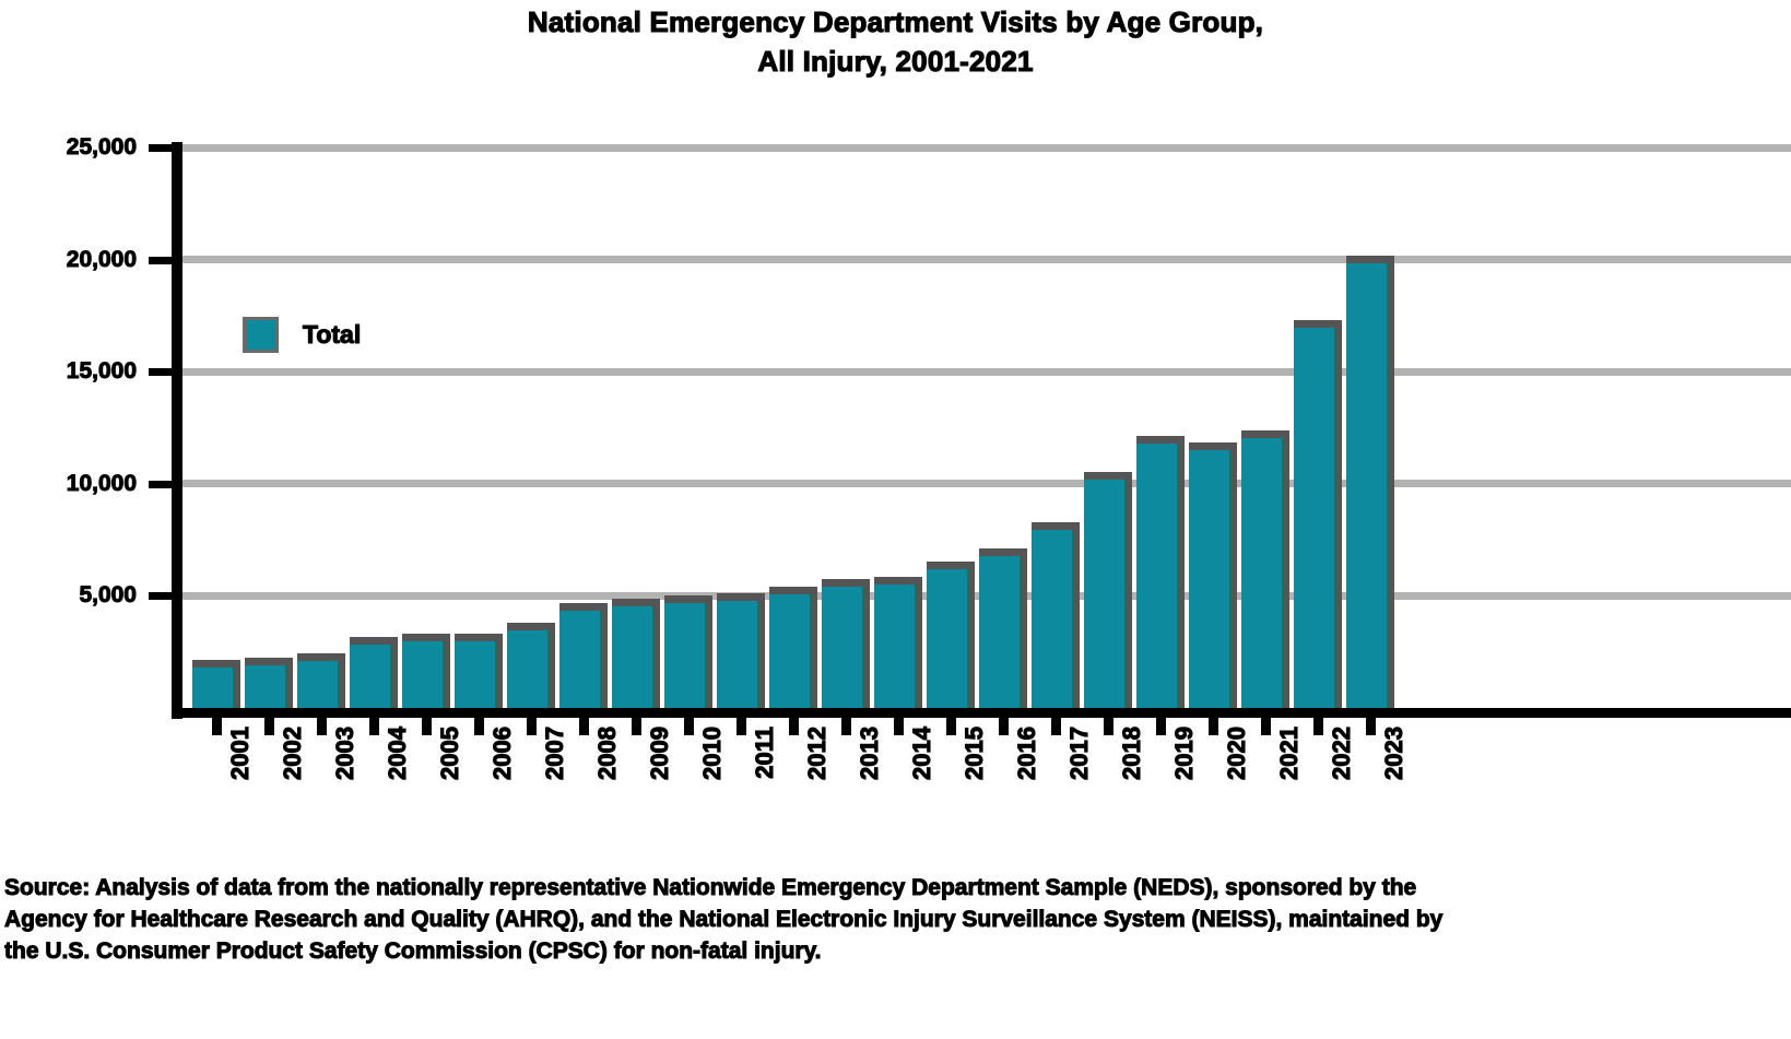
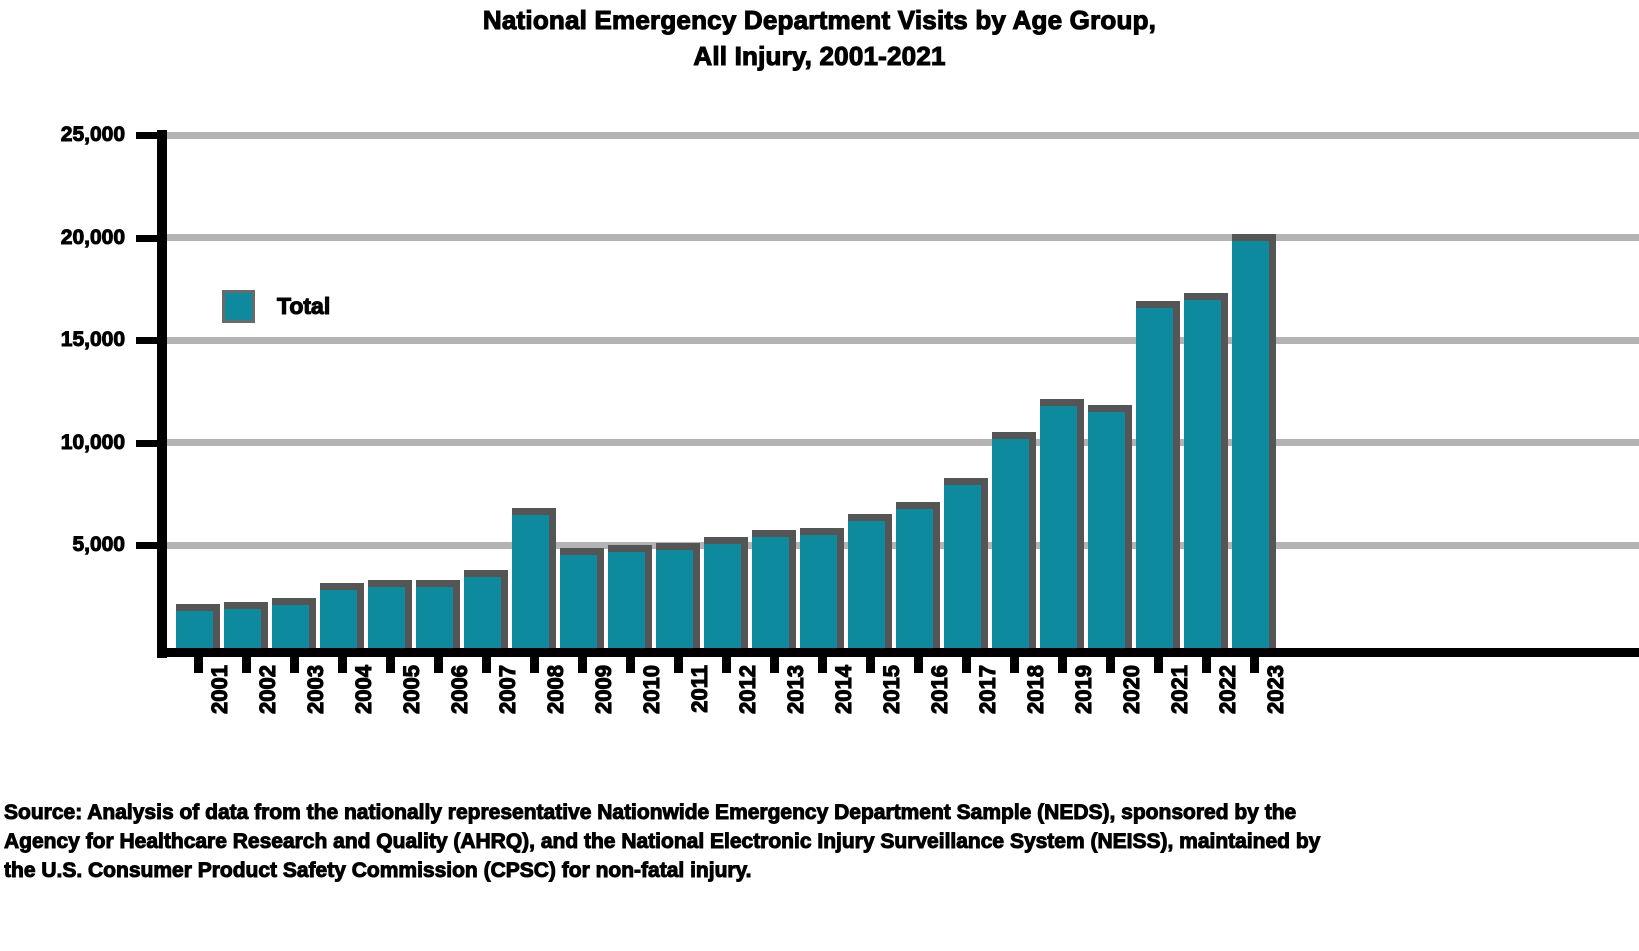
2008: 4700 -> 6800
2021: 12400 -> 16900
